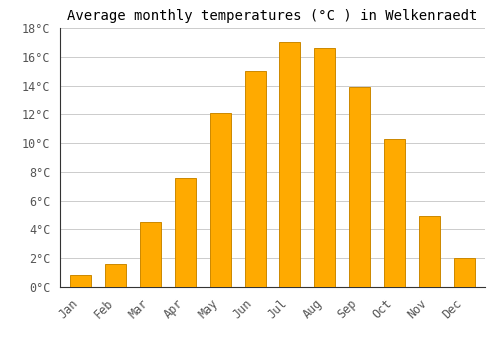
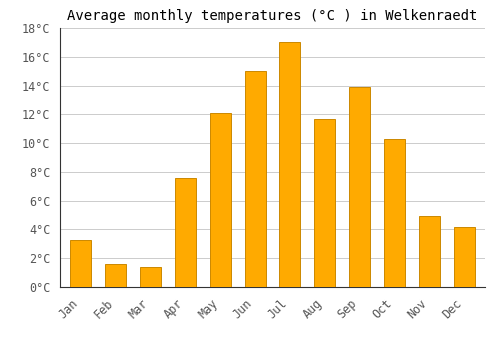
Jan: 0.8°C -> 3.3°C
Mar: 4.5°C -> 1.4°C
Aug: 16.6°C -> 11.7°C
Dec: 2.0°C -> 4.2°C
